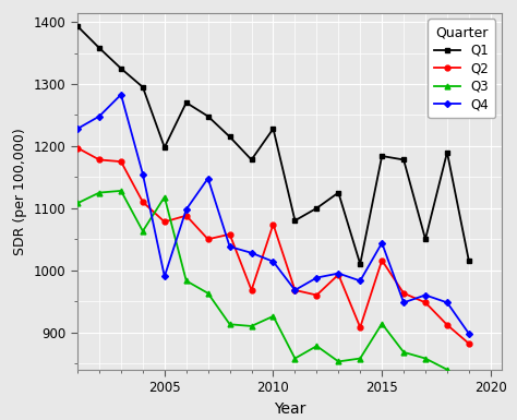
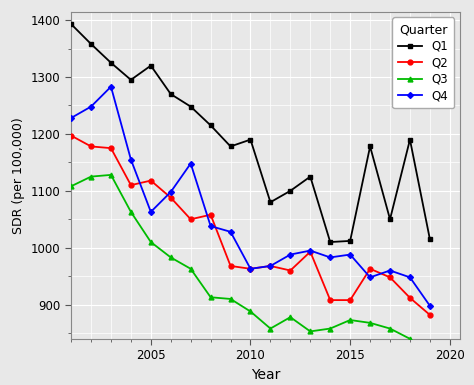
Q1/2005: 1198 -> 1320
Q2/2005: 1078 -> 1118
Q3/2005: 1118 -> 1010
Q4/2005: 990 -> 1063
Q1/2010: 1228 -> 1190
Q2/2010: 1074 -> 963
Q3/2010: 926 -> 888
Q4/2010: 1014 -> 963
Q1/2015: 1184 -> 1012
Q2/2015: 1016 -> 908
Q3/2015: 914 -> 873
Q4/2015: 1044 -> 988
